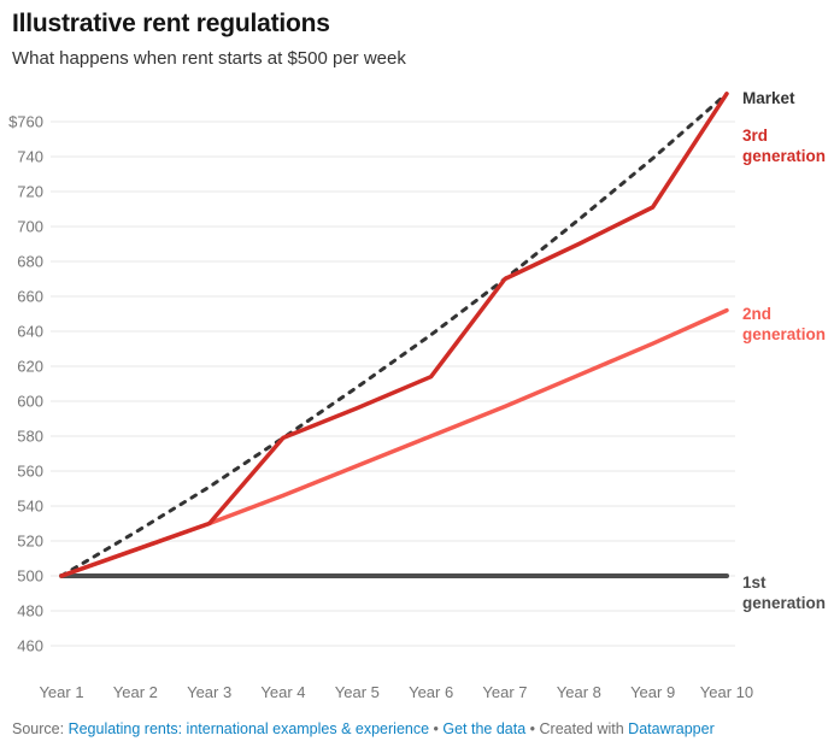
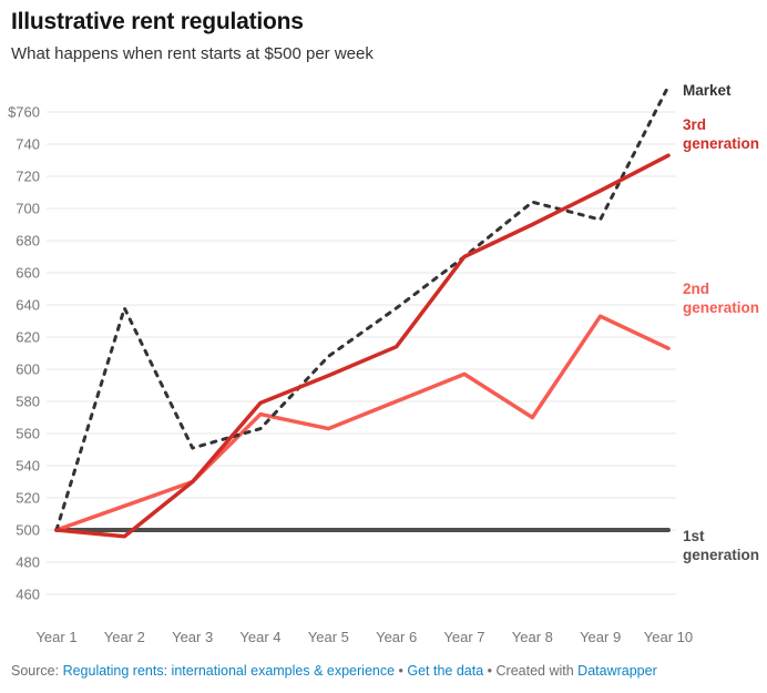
Market/Year 2: $525 -> $638
3rd generation/Year 2: $515 -> $496
Market/Year 4: $579 -> $563
2nd generation/Year 4: $546 -> $572
2nd generation/Year 8: $615 -> $570
Market/Year 9: $739 -> $693
3rd generation/Year 10: $776 -> $733
2nd generation/Year 10: $652 -> $613
